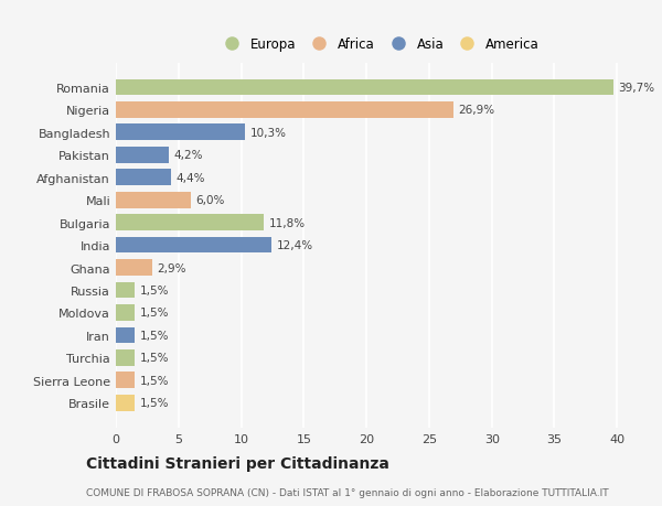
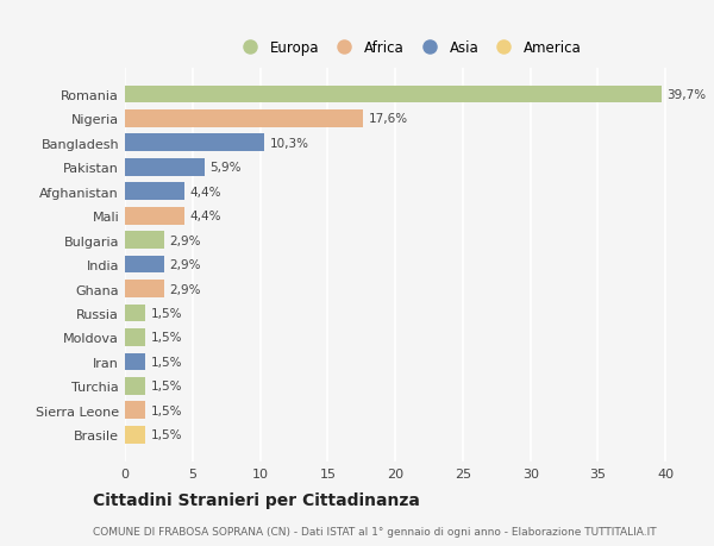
Nigeria: 26,9% -> 17,6%
Pakistan: 4,2% -> 5,9%
Mali: 6,0% -> 4,4%
Bulgaria: 11,8% -> 2,9%
India: 12,4% -> 2,9%
